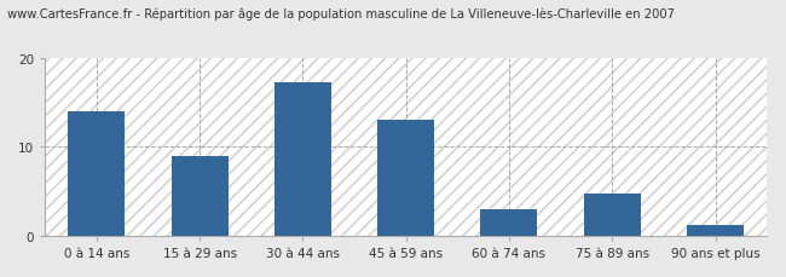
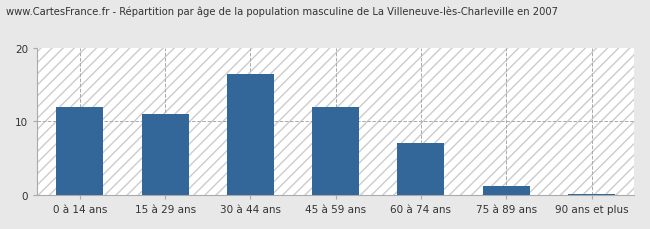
0 à 14 ans: 14.0 -> 12.0
15 à 29 ans: 9.0 -> 11.0
30 à 44 ans: 17.2 -> 16.5
45 à 59 ans: 13.0 -> 12.0
60 à 74 ans: 3.0 -> 7.0
75 à 89 ans: 4.8 -> 1.2
90 ans et plus: 1.2 -> 0.1
